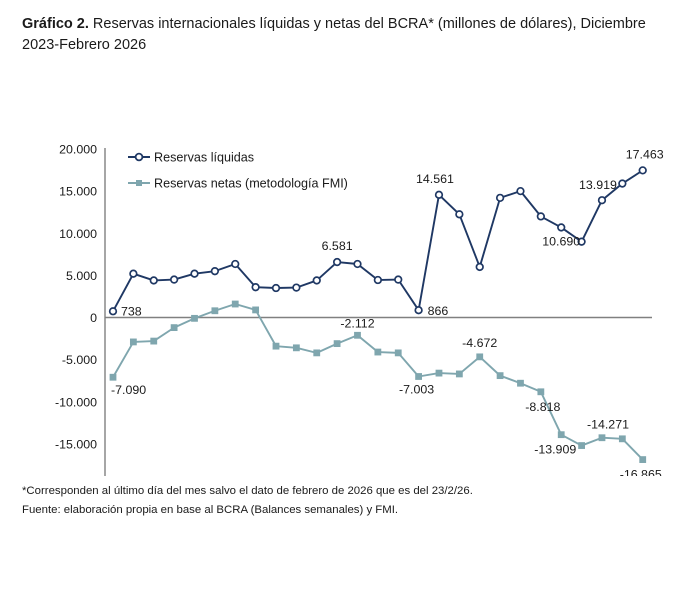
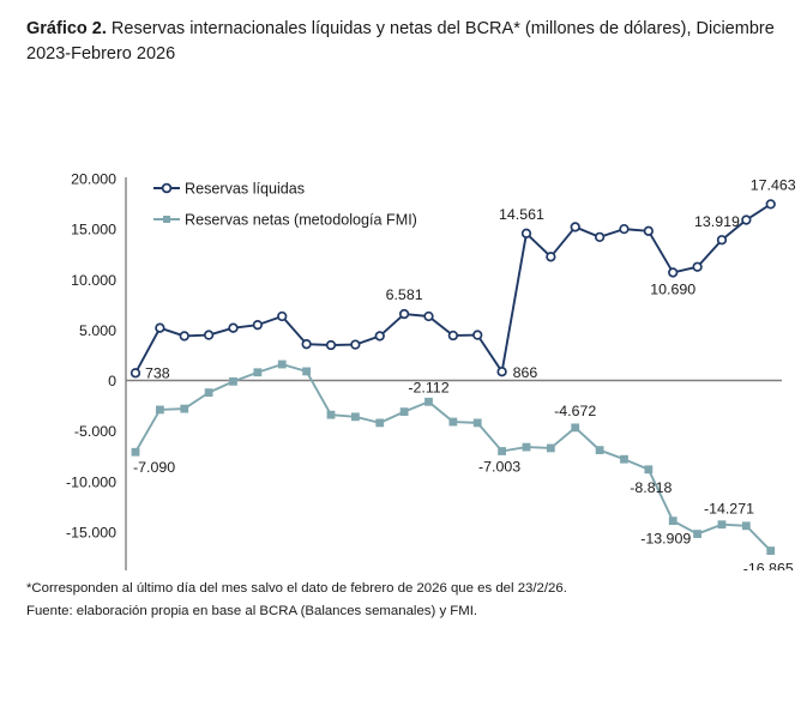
Reservas líquidas/jun-25: 6000 -> 15000
Reservas líquidas/sep-25: 12000 -> 15000
Reservas líquidas/nov-25: 9000 -> 11000
